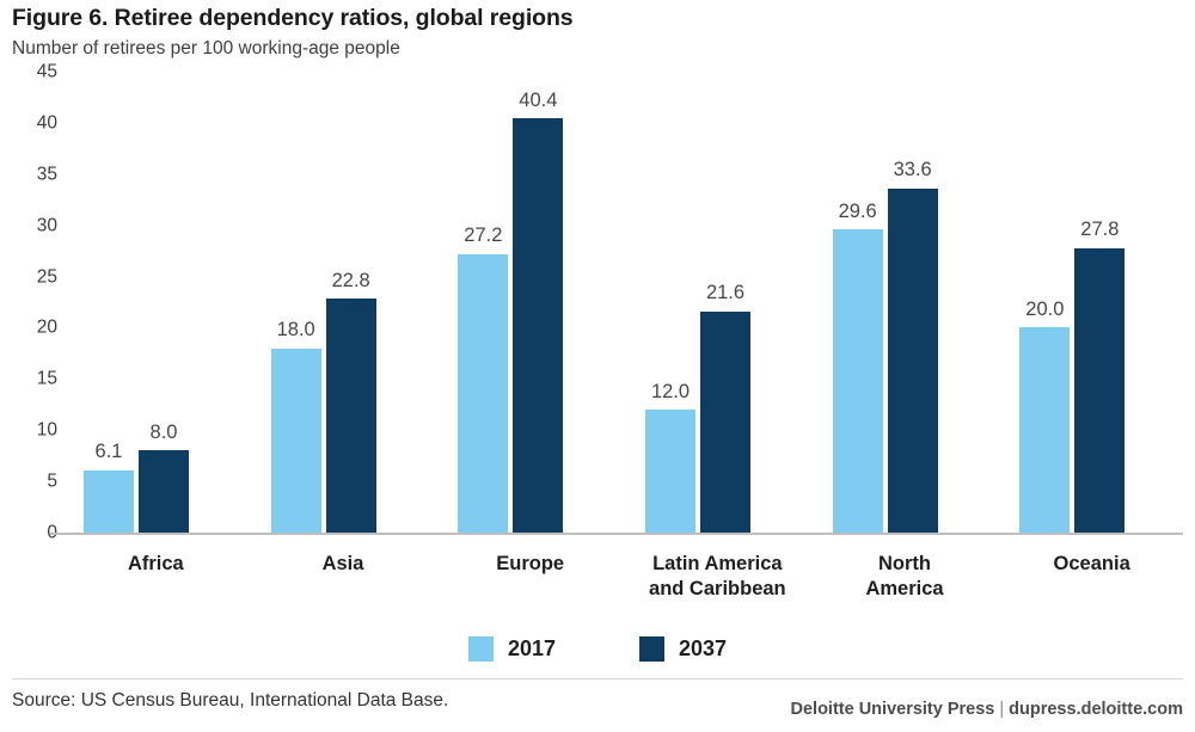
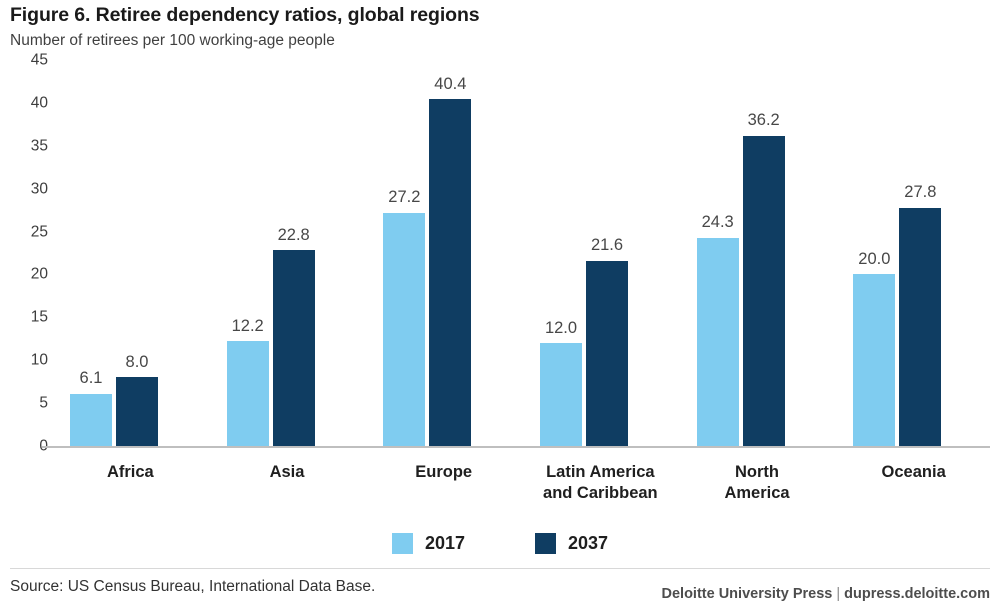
2017/Asia: 18.0 -> 12.2
2017/North America: 29.6 -> 24.3
2037/North America: 33.6 -> 36.2
